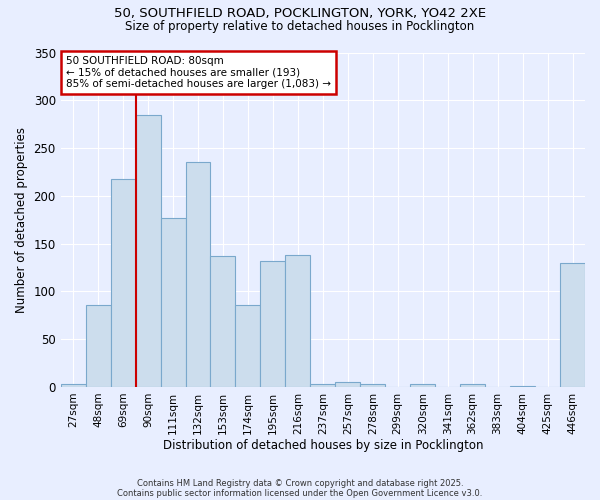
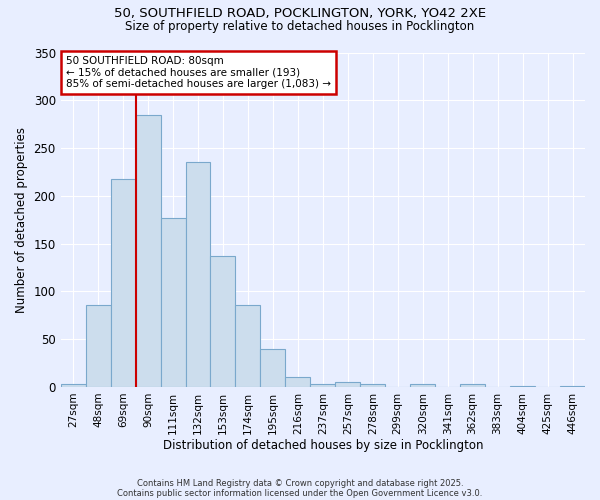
195sqm: 132 -> 40
216sqm: 138 -> 10
446sqm: 130 -> 1
